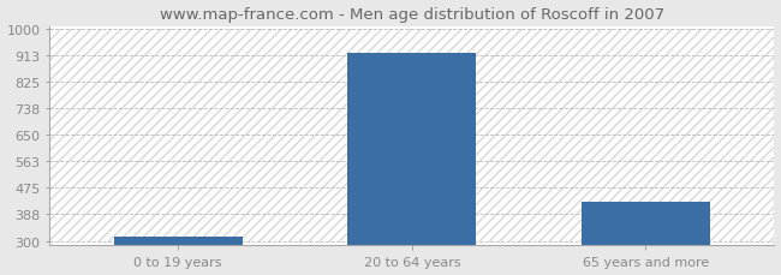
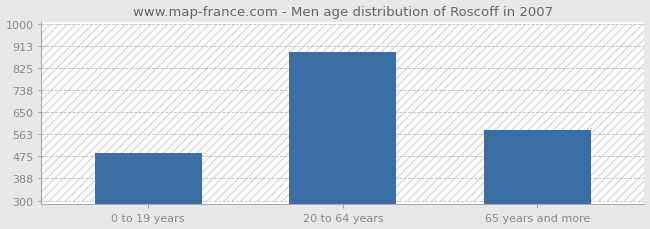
0 to 19 years: 315 -> 490
20 to 64 years: 921 -> 890
65 years and more: 430 -> 580
